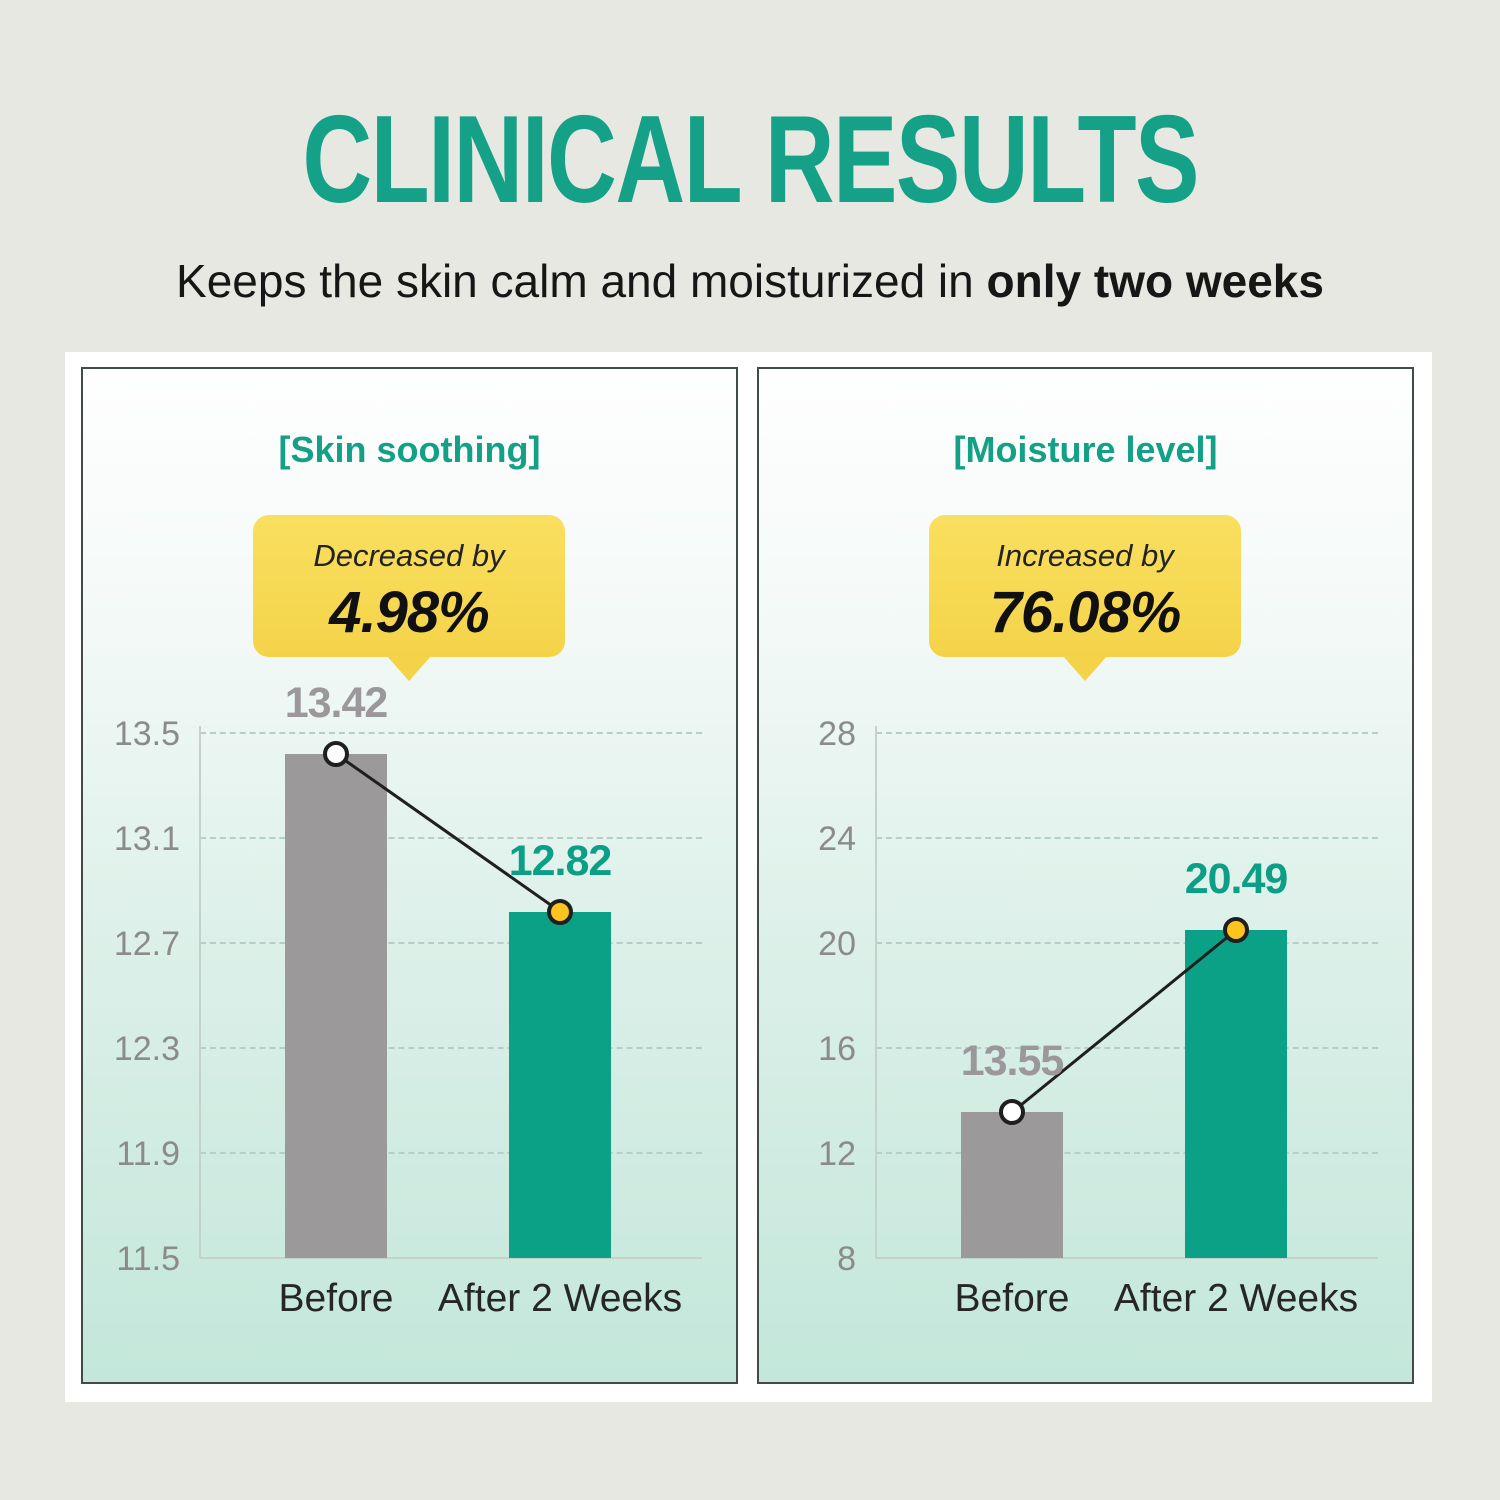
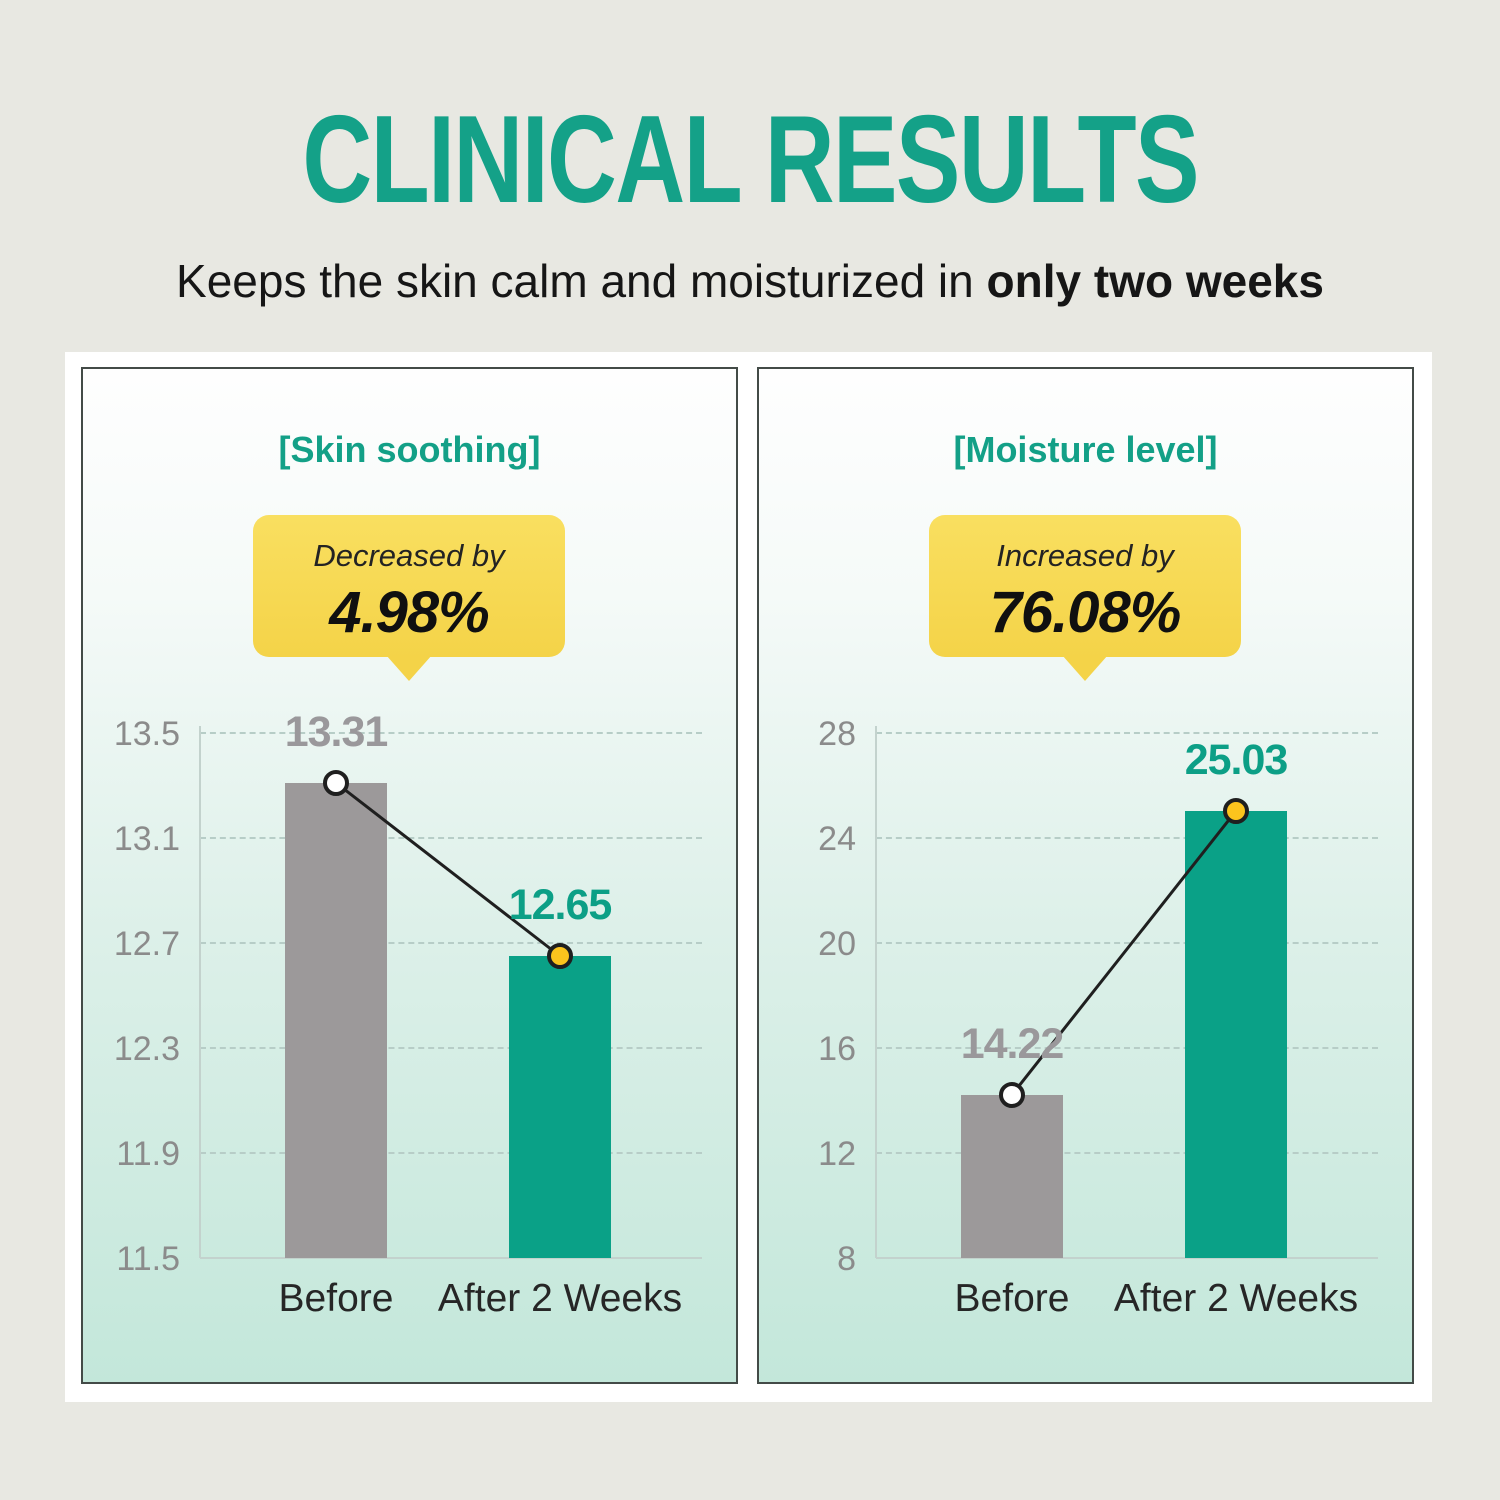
[Skin soothing]/Before: 13.42 -> 13.31
[Skin soothing]/After 2 Weeks: 12.82 -> 12.65
[Moisture level]/Before: 13.55 -> 14.22
[Moisture level]/After 2 Weeks: 20.49 -> 25.03
